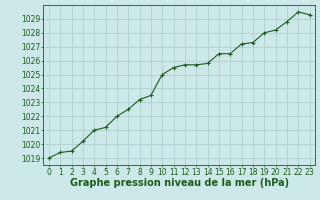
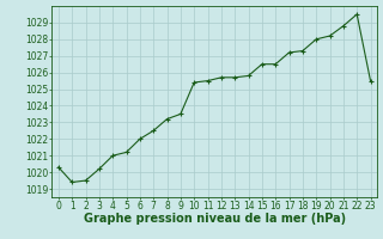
0: 1019.0 -> 1020.3
10: 1025.0 -> 1025.4
23: 1029.3 -> 1025.5
